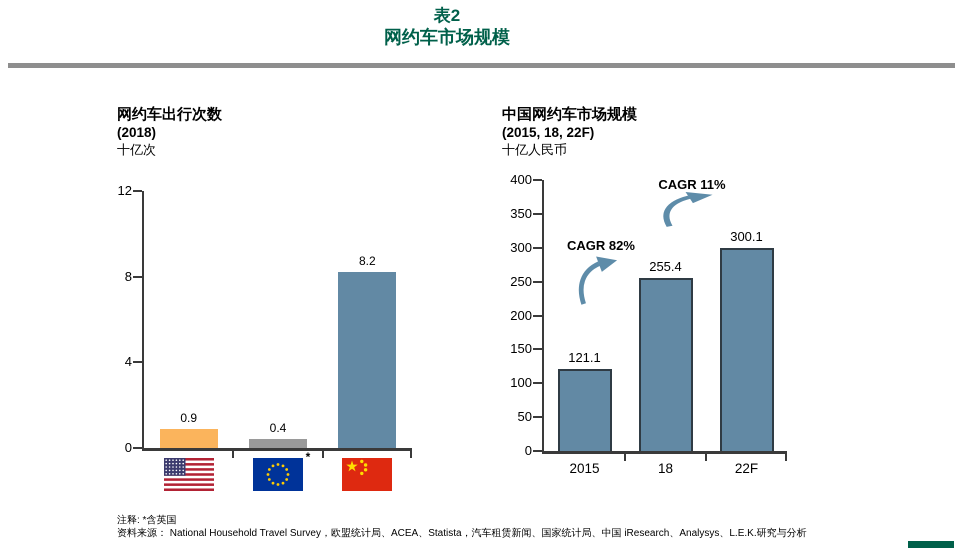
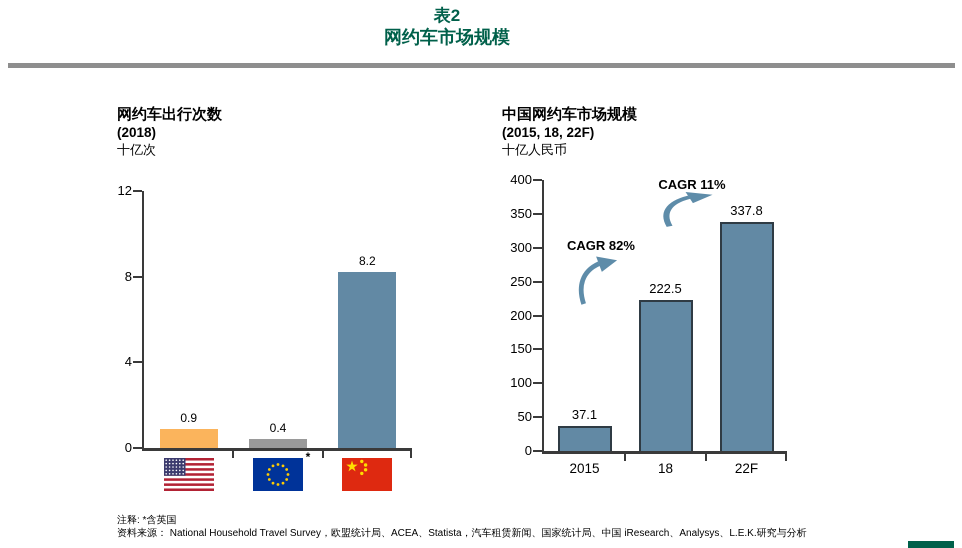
中国网约车市场规模/2015: 121.1 -> 37.1
中国网约车市场规模/18: 255.4 -> 222.5
中国网约车市场规模/22F: 300.1 -> 337.8
